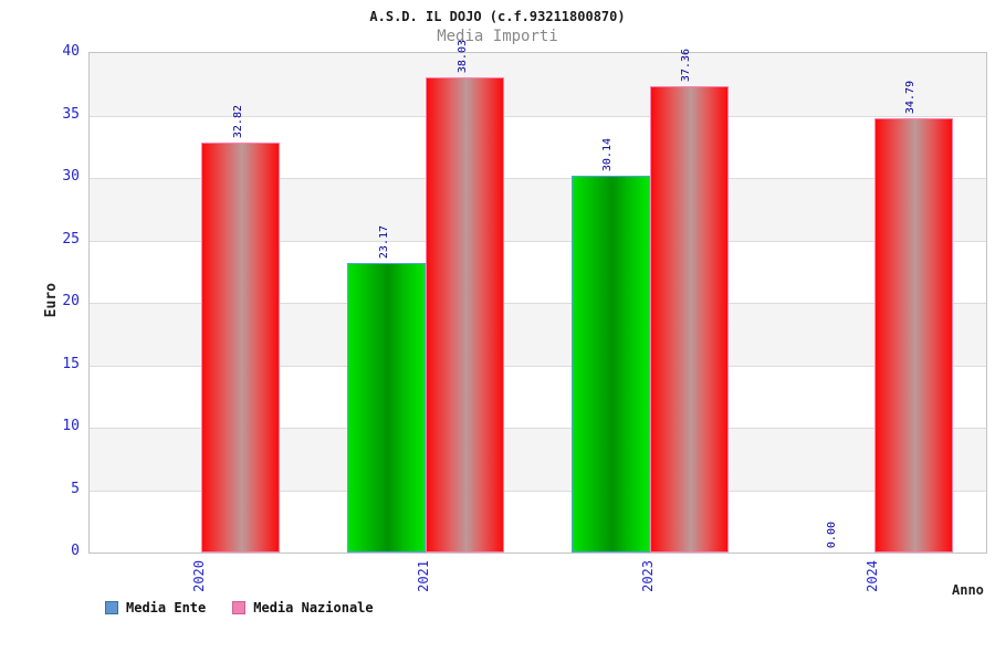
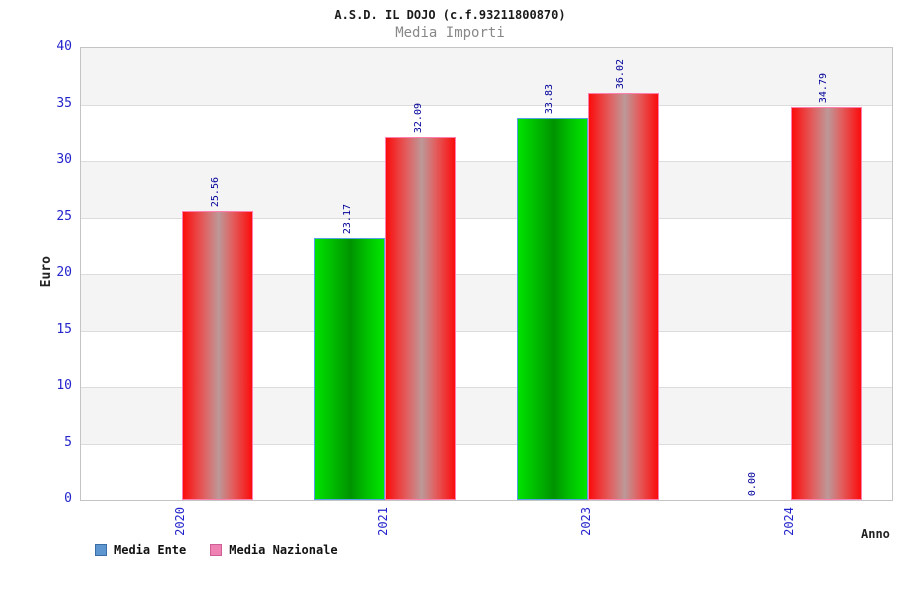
Media Nazionale/2020: 32.82 -> 25.56
Media Nazionale/2021: 38.03 -> 32.09
Media Ente/2023: 30.14 -> 33.83
Media Nazionale/2023: 37.36 -> 36.02
